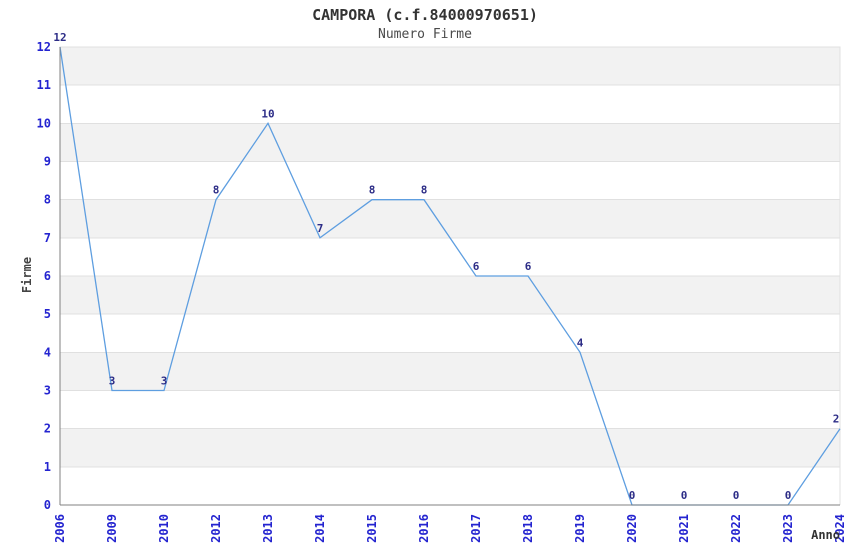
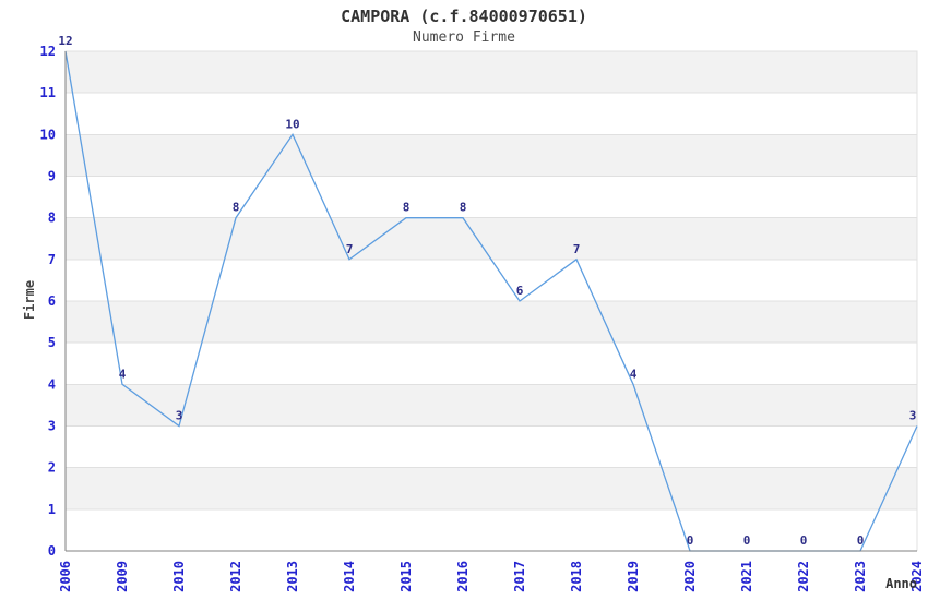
2009: 3 -> 4
2018: 6 -> 7
2024: 2 -> 3
